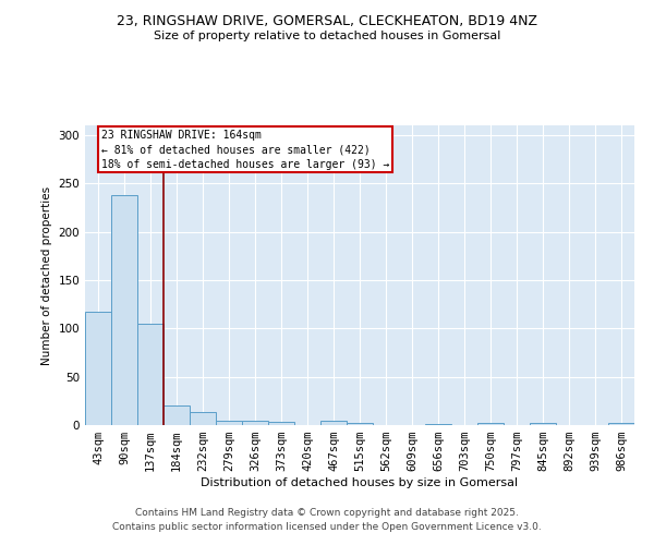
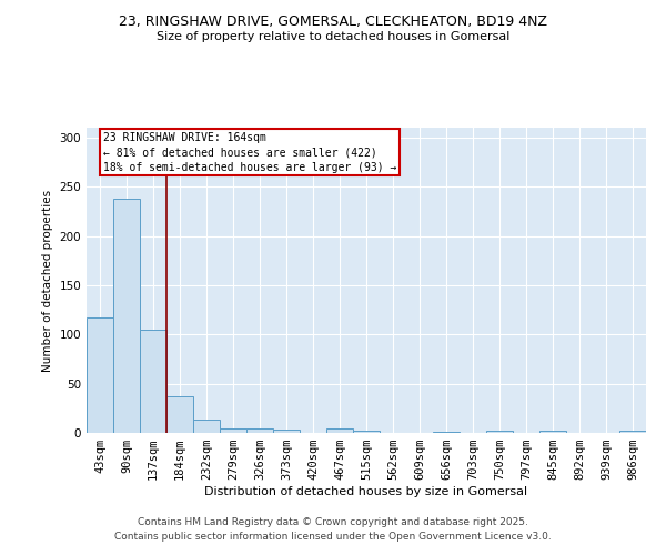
184sqm: 20 -> 37
